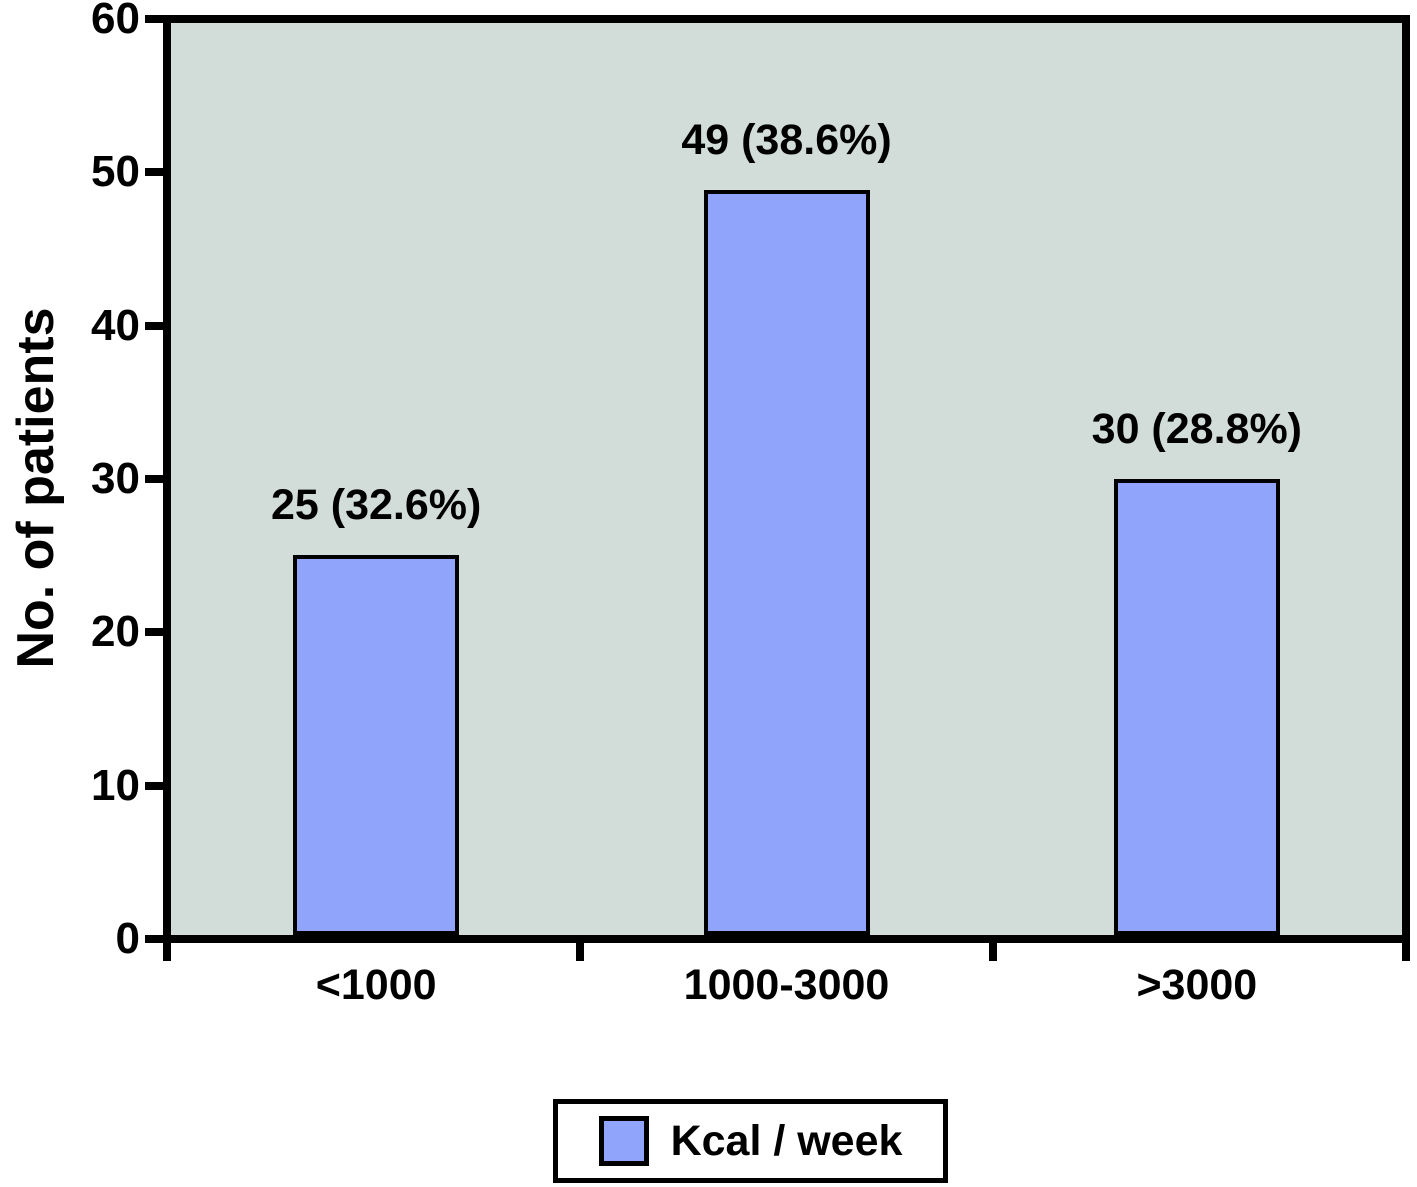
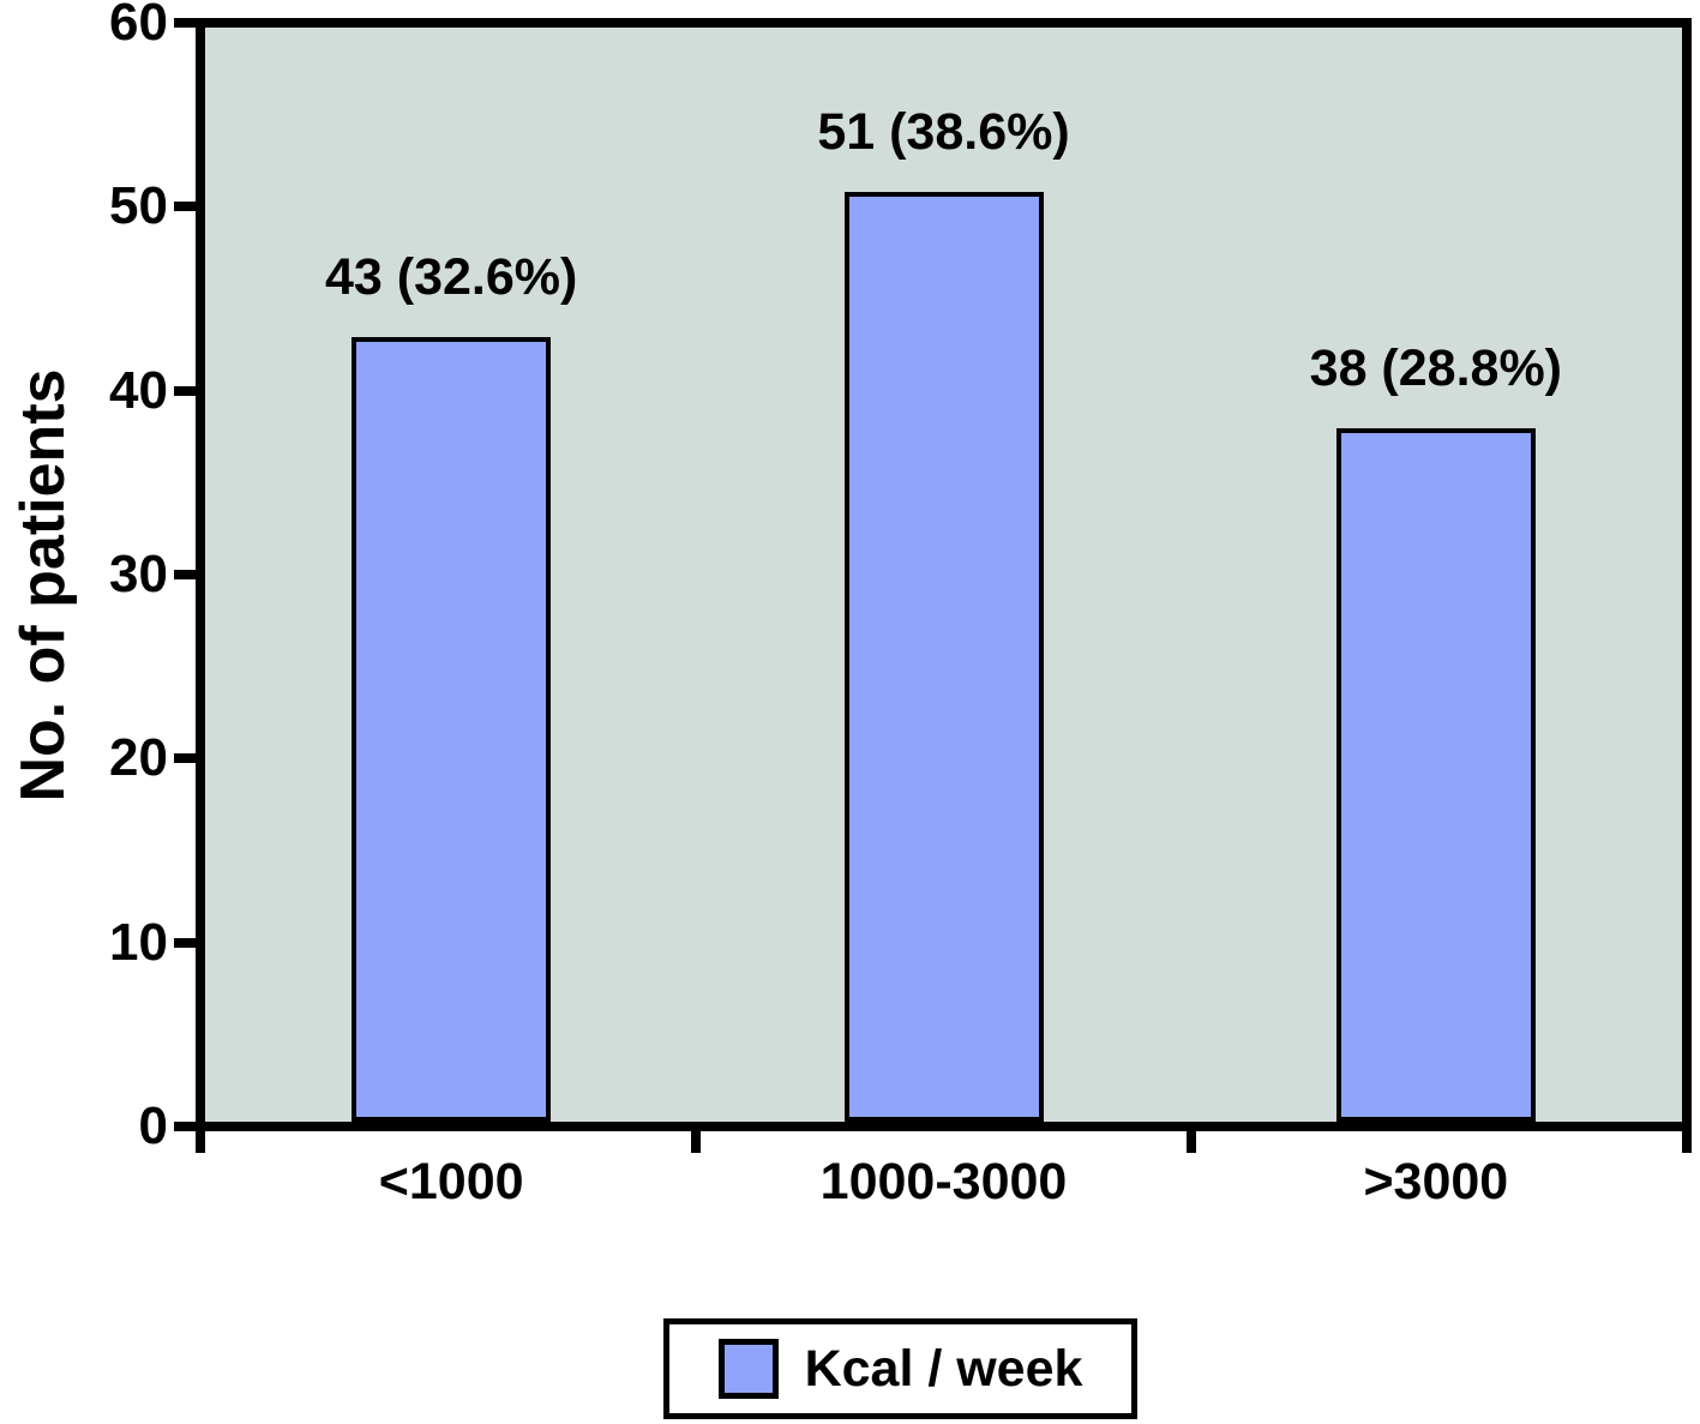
<1000: 25 -> 43
1000-3000: 49 -> 51
>3000: 30 -> 38
